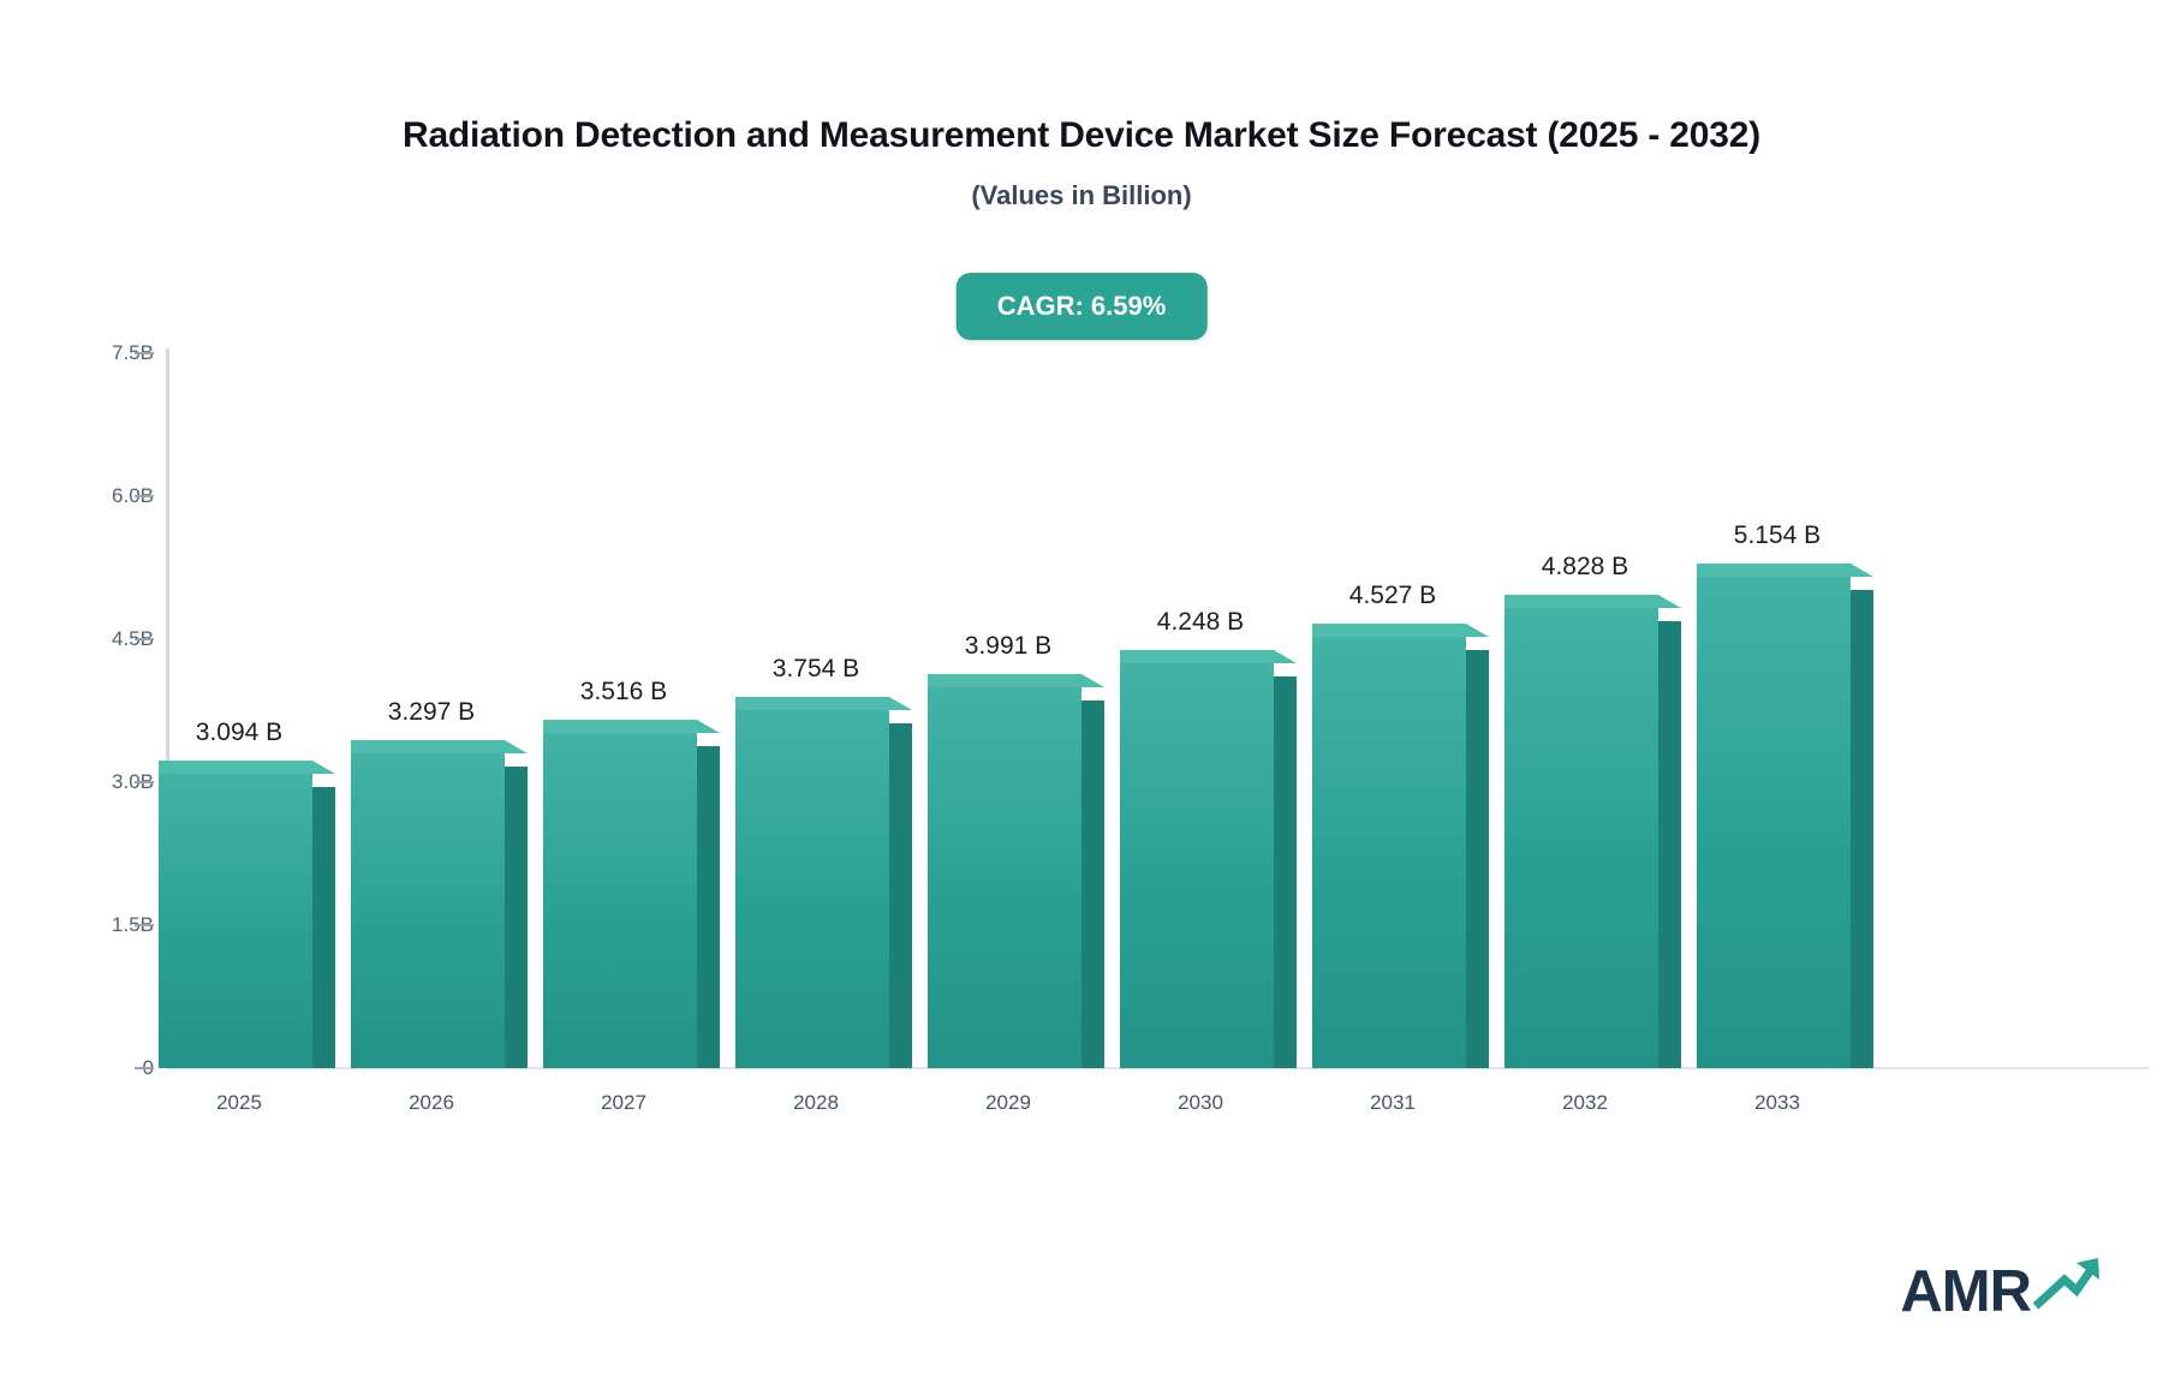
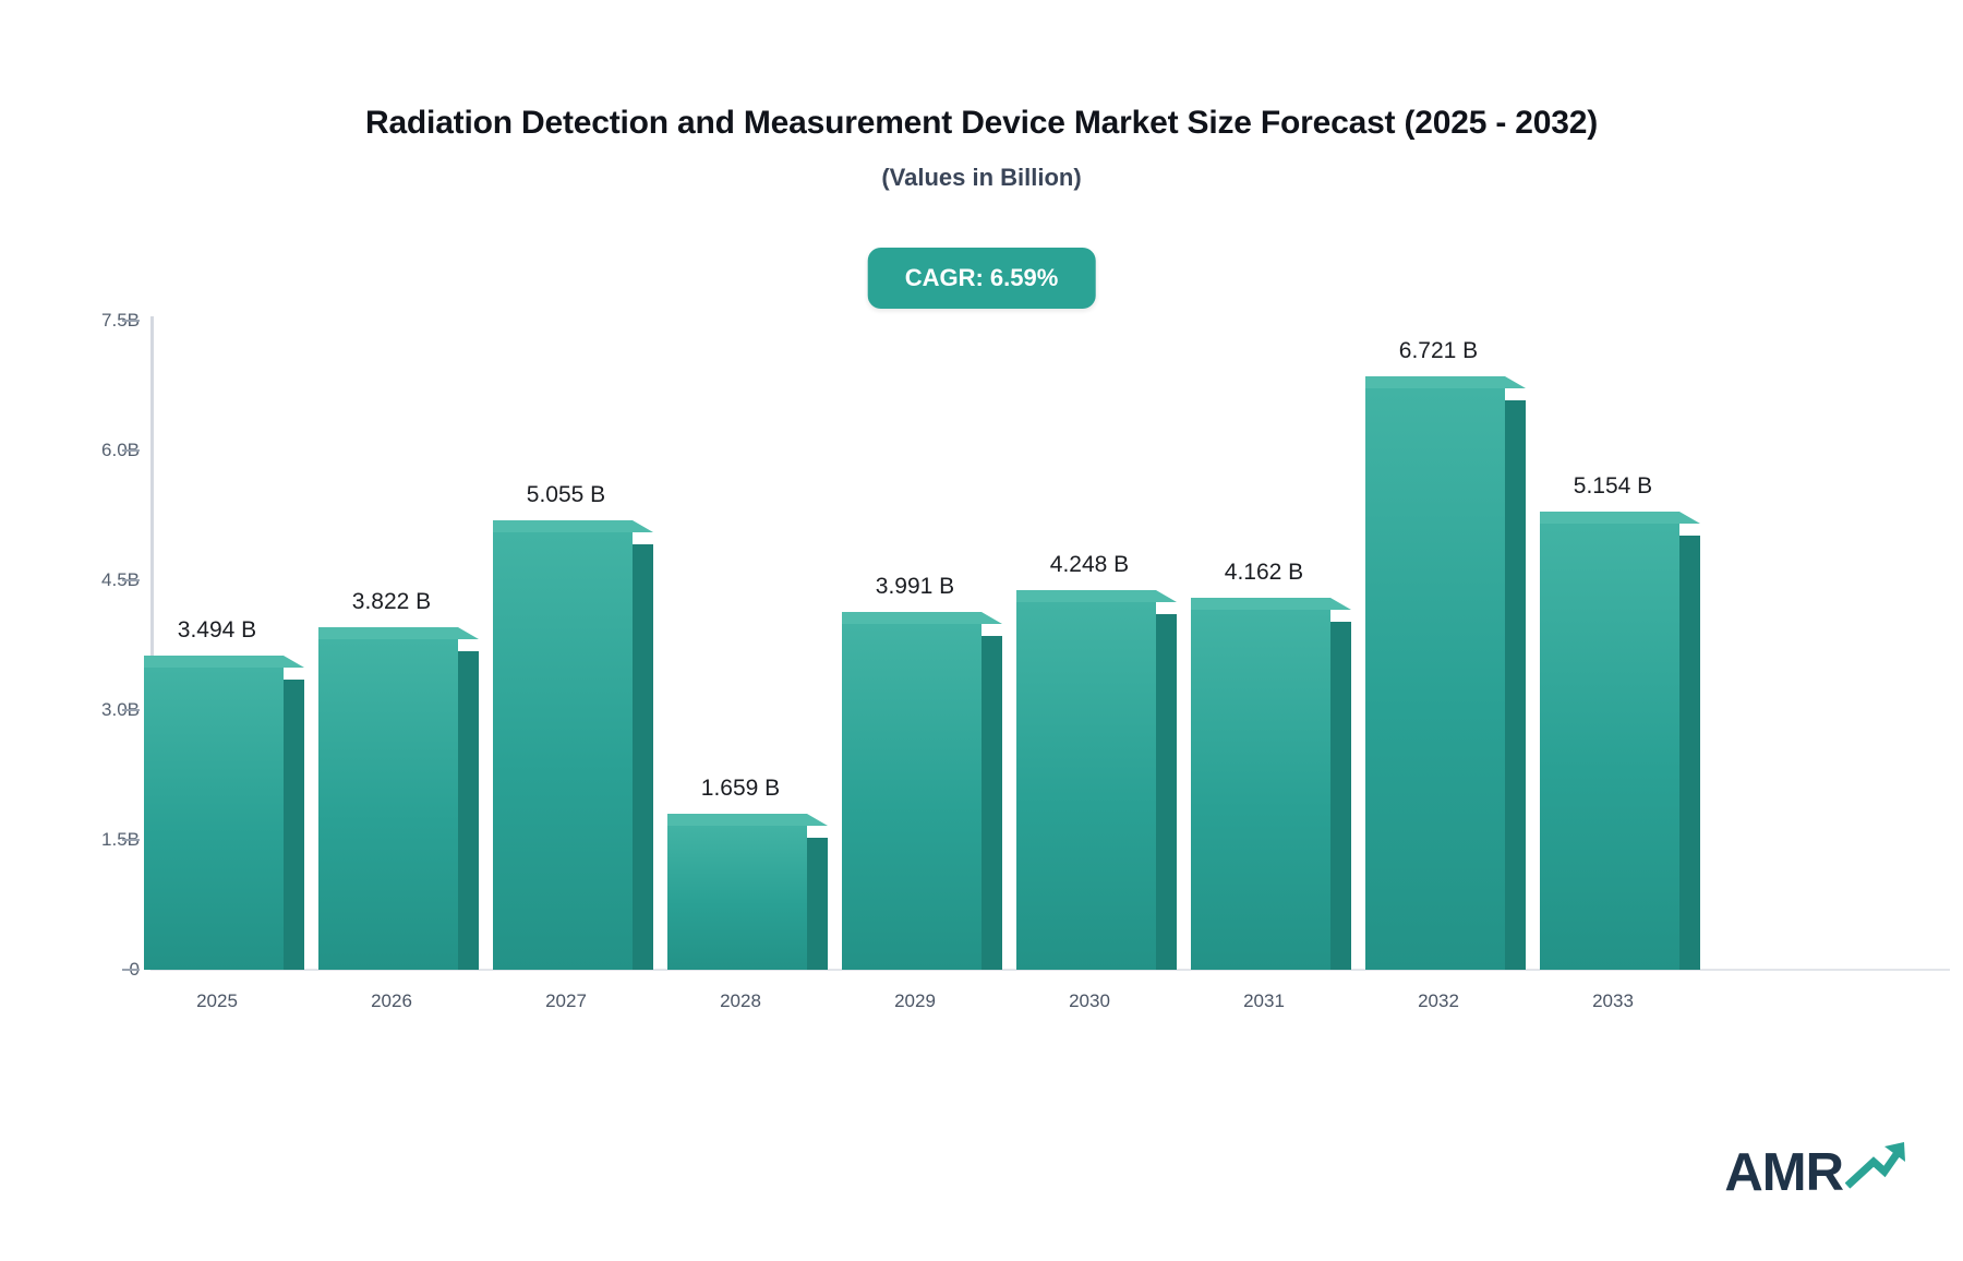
2025: 3.094 -> 3.494
2026: 3.297 -> 3.822
2027: 3.516 -> 5.055
2028: 3.754 -> 1.659
2031: 4.527 -> 4.162
2032: 4.828 -> 6.721
